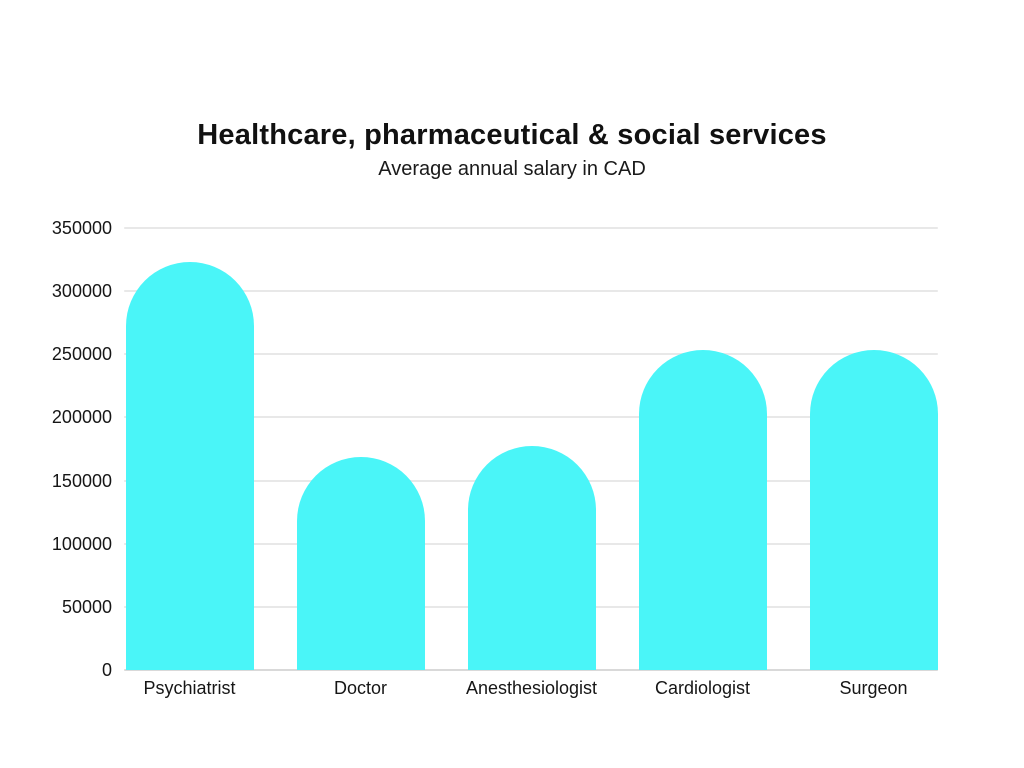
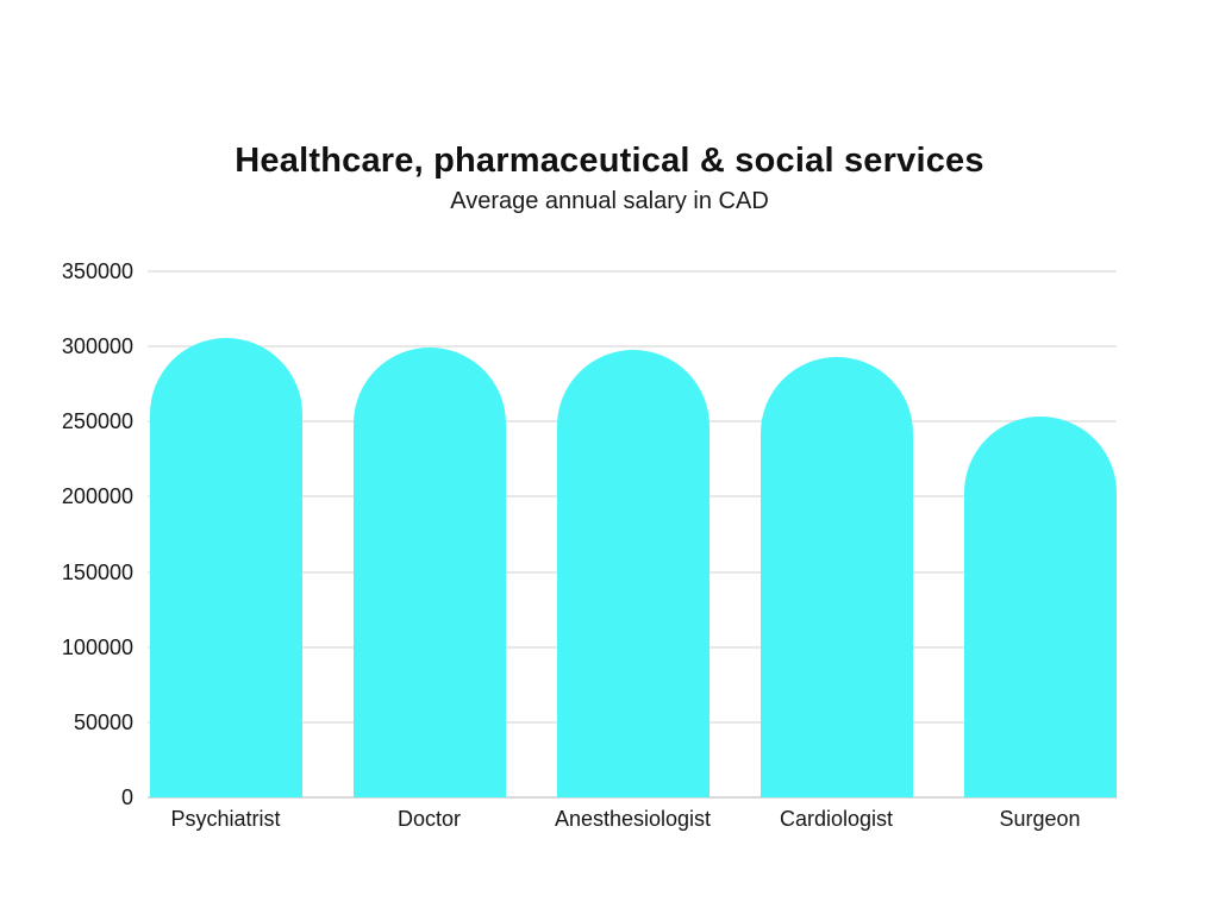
Psychiatrist: 323000 -> 306000
Doctor: 169000 -> 299000
Anesthesiologist: 177000 -> 298000
Cardiologist: 253000 -> 293000
